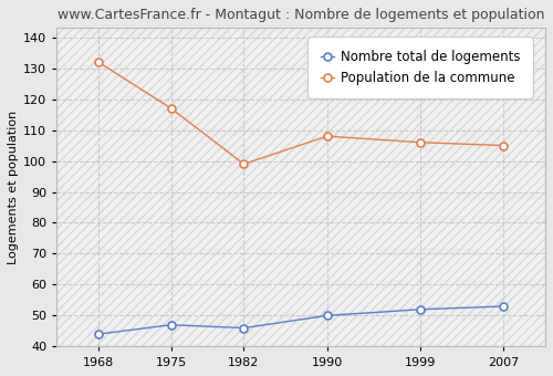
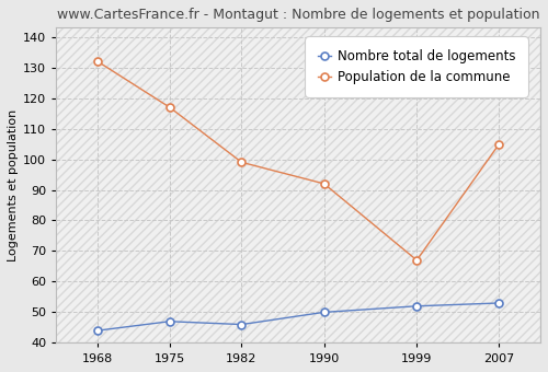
Population de la commune/1990: 108 -> 92
Population de la commune/1999: 106 -> 67
